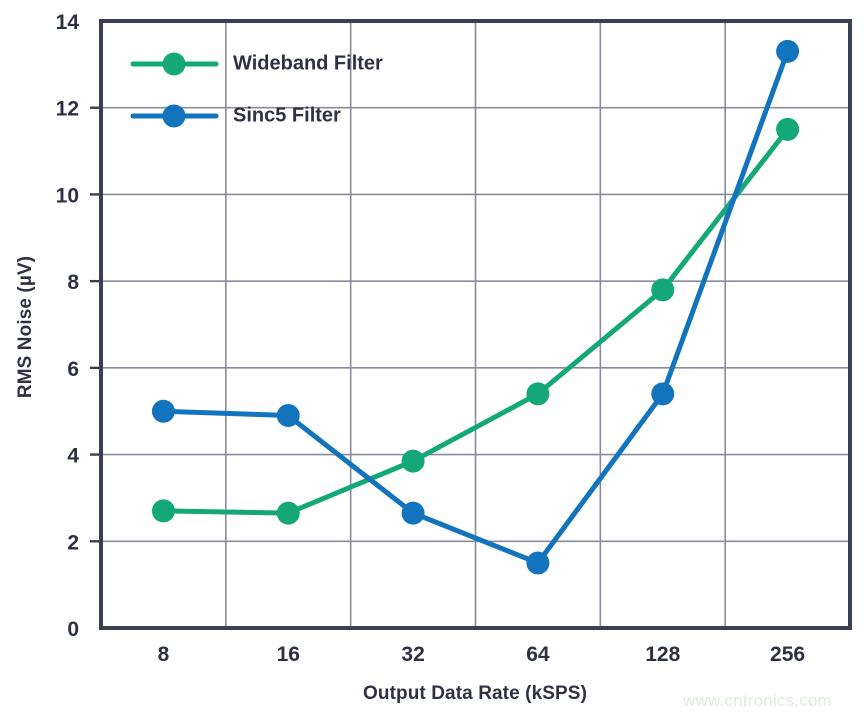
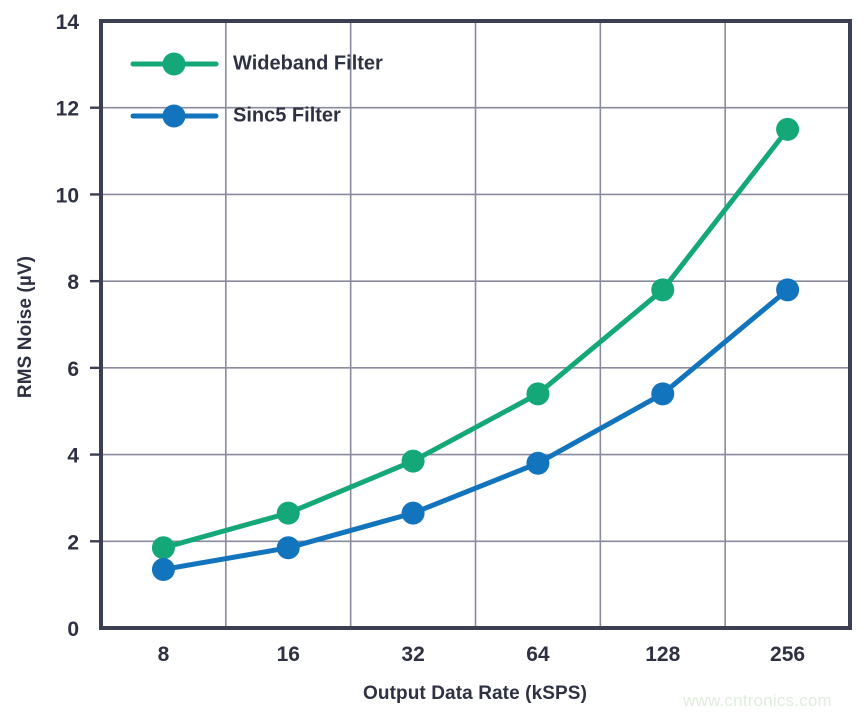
Wideband Filter/8: 2.7 -> 1.9
Sinc5 Filter/8: 5.0 -> 1.4
Sinc5 Filter/16: 4.9 -> 1.9
Sinc5 Filter/64: 1.5 -> 3.8
Sinc5 Filter/256: 13.3 -> 7.8
